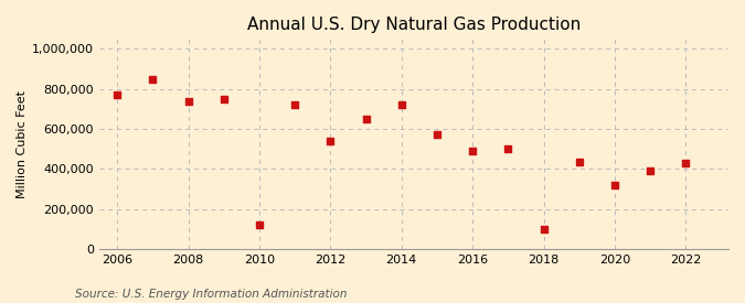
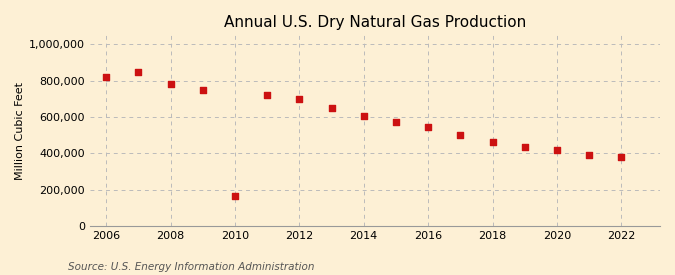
2006: 770,000 -> 820,000
2008: 740,000 -> 780,000
2010: 120,000 -> 160,000
2012: 540,000 -> 700,000
2014: 720,000 -> 610,000
2016: 490,000 -> 540,000
2018: 100,000 -> 460,000
2020: 320,000 -> 420,000
2022: 430,000 -> 380,000
